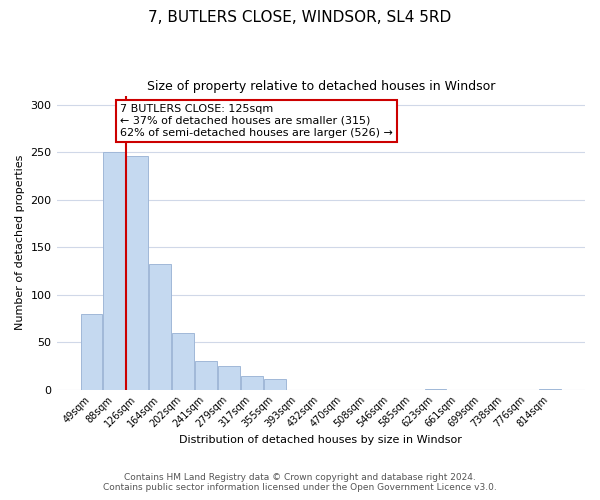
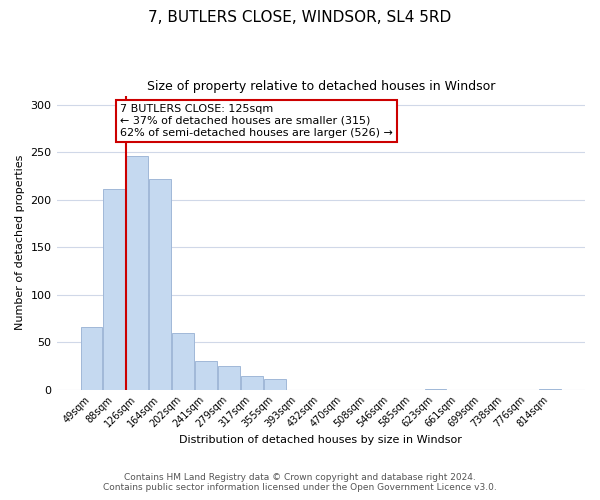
49sqm: 80 -> 66
88sqm: 250 -> 212
164sqm: 132 -> 222
